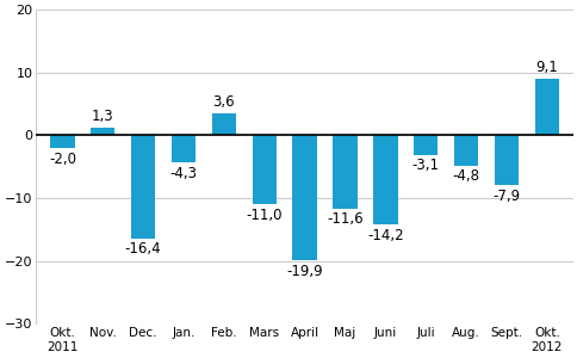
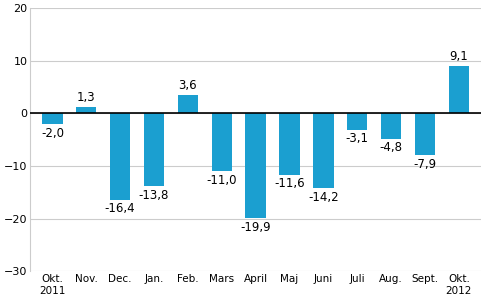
Jan.: -4,3 -> -13,8
